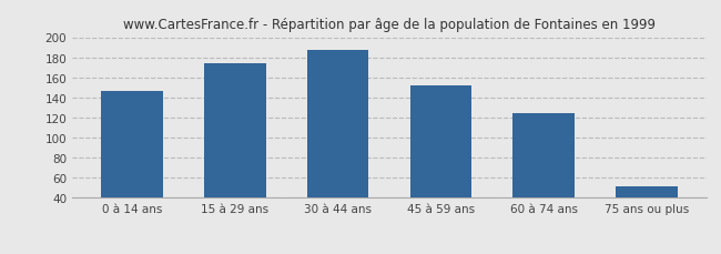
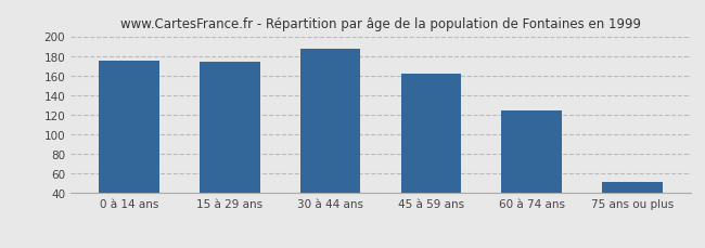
0 à 14 ans: 146 -> 175
45 à 59 ans: 152 -> 162
